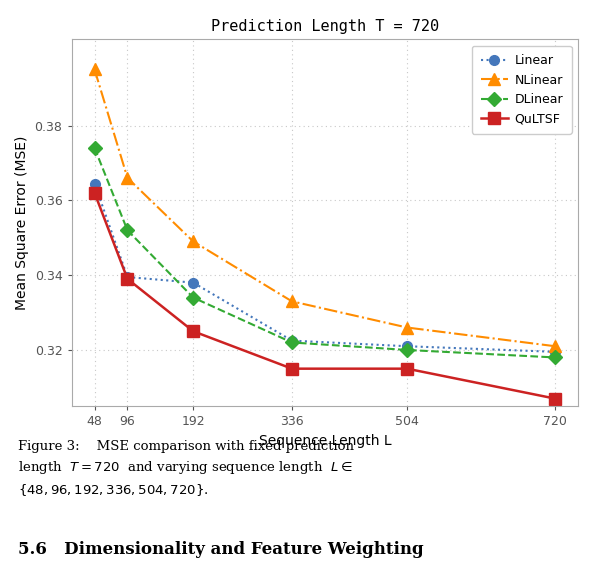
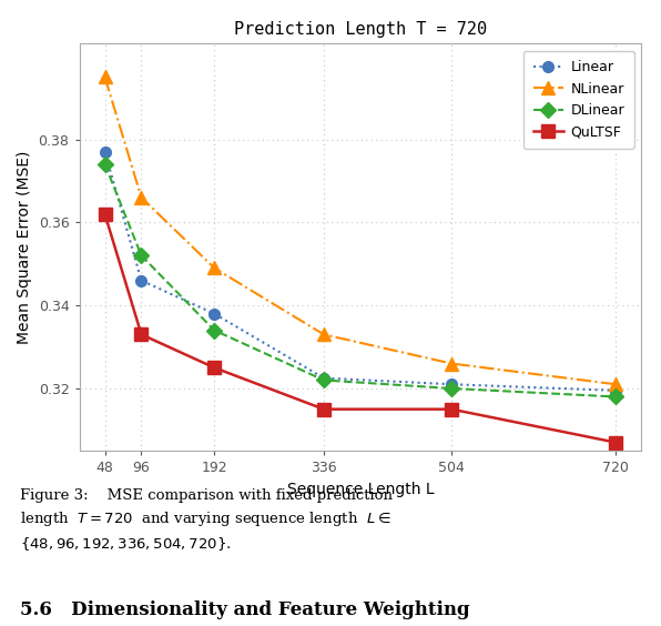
Linear/48: 0.3645 -> 0.3770
Linear/96: 0.3395 -> 0.3460
QuLTSF/96: 0.339 -> 0.333
